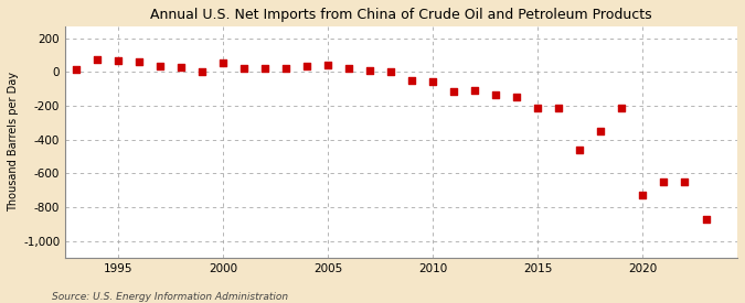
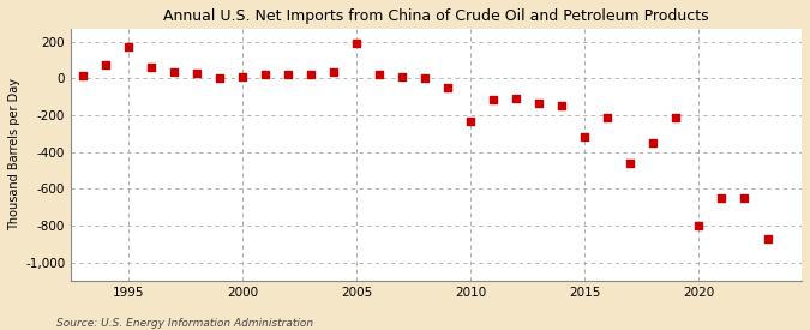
1995: 60 -> 170
2000: 60 -> 10
2005: 40 -> 190
2010: -60 -> -230
2015: -220 -> -320
2020: -730 -> -800
